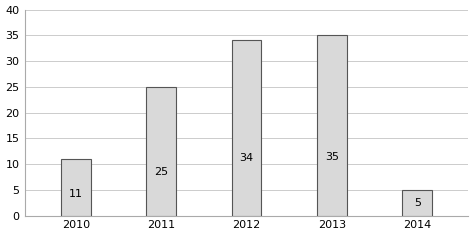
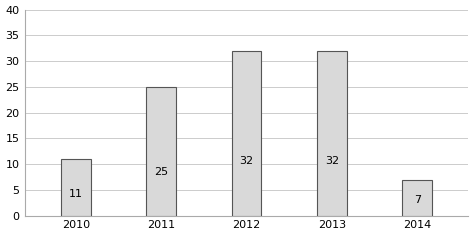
2012: 34 -> 32
2013: 35 -> 32
2014: 5 -> 7
